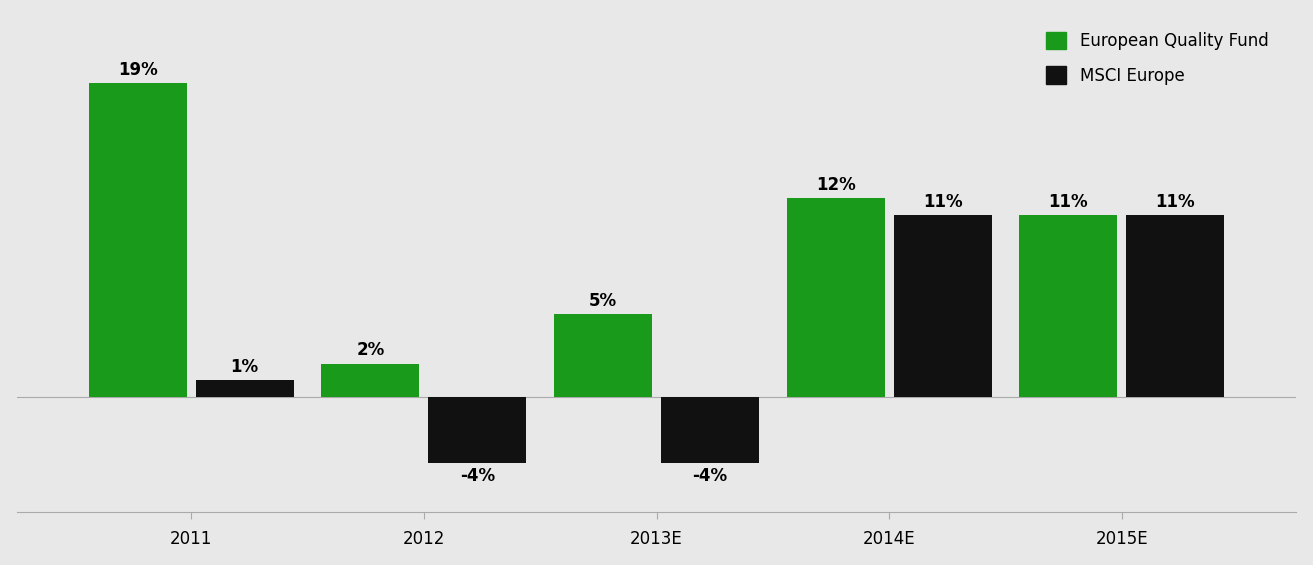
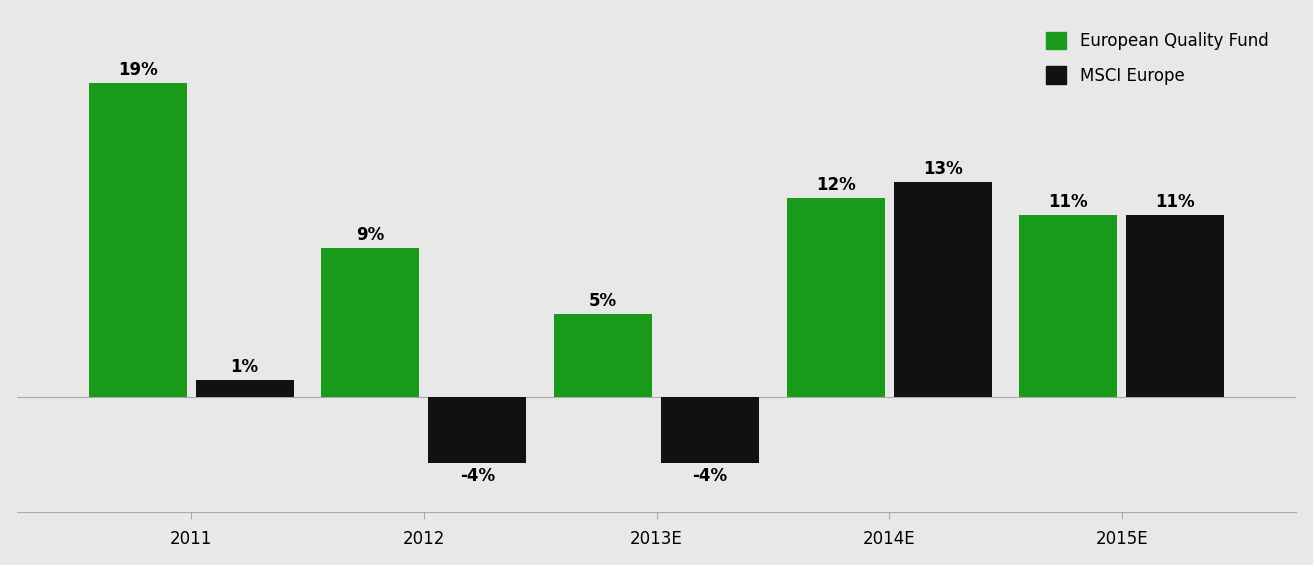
European Quality Fund/2012: 2% -> 9%
MSCI Europe/2014E: 11% -> 13%
